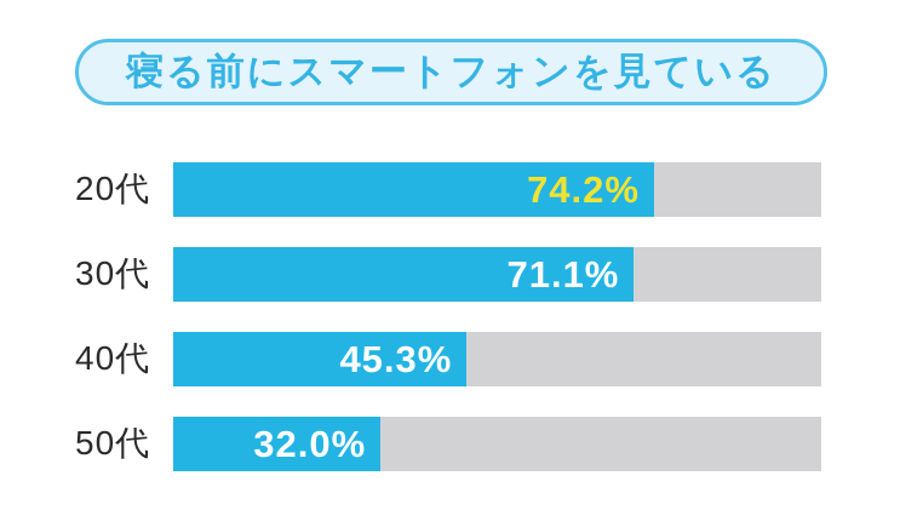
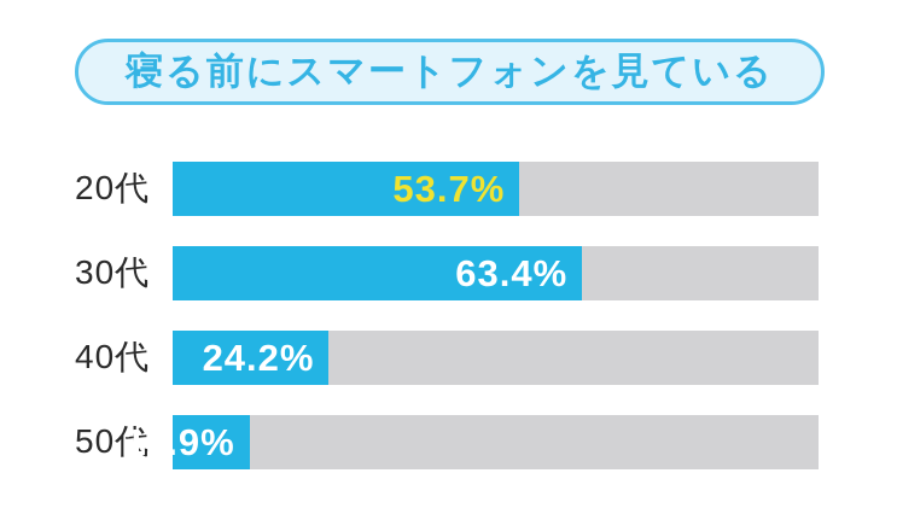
20代: 74.2% -> 53.7%
30代: 71.1% -> 63.4%
40代: 45.3% -> 24.2%
50代: 32.0% -> 11.9%
